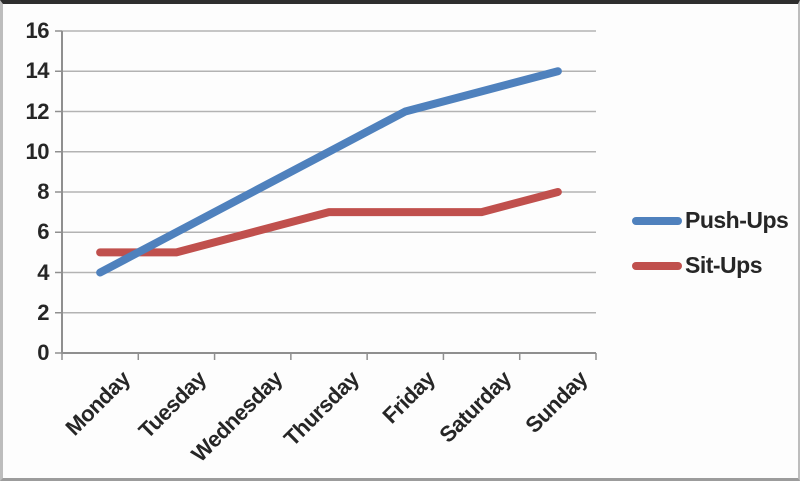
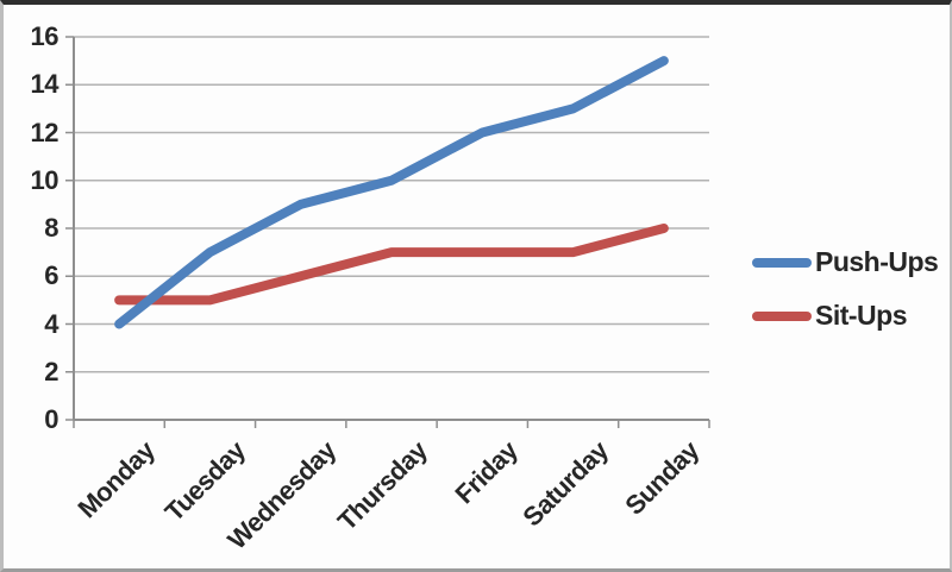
Push-Ups/Tuesday: 6 -> 7
Push-Ups/Wednesday: 8 -> 9
Push-Ups/Sunday: 14 -> 15
